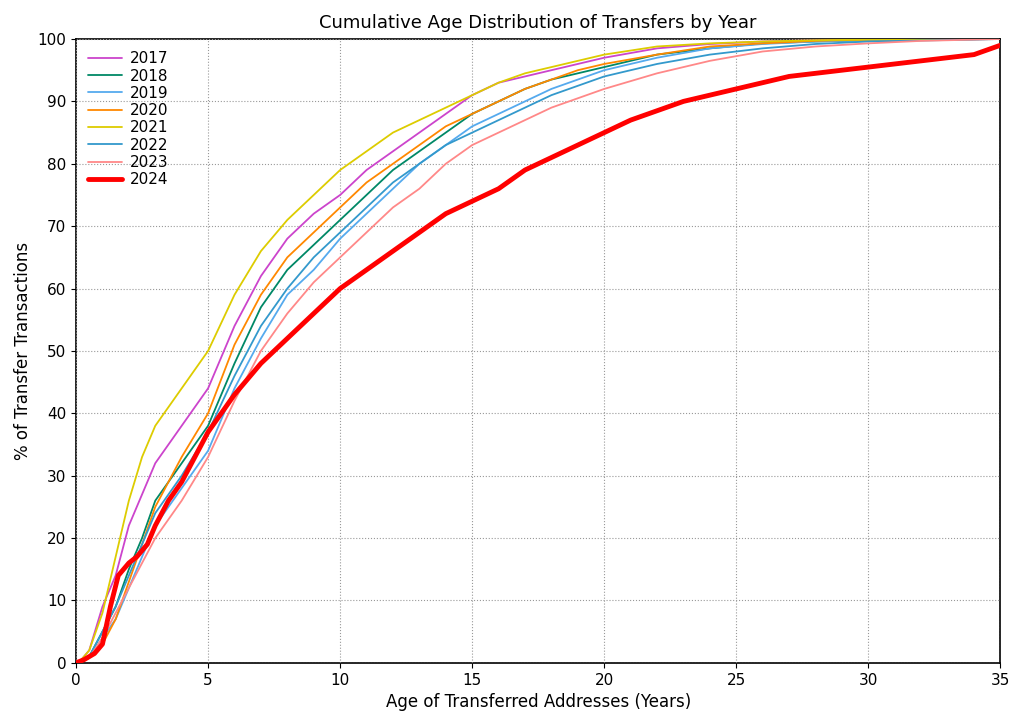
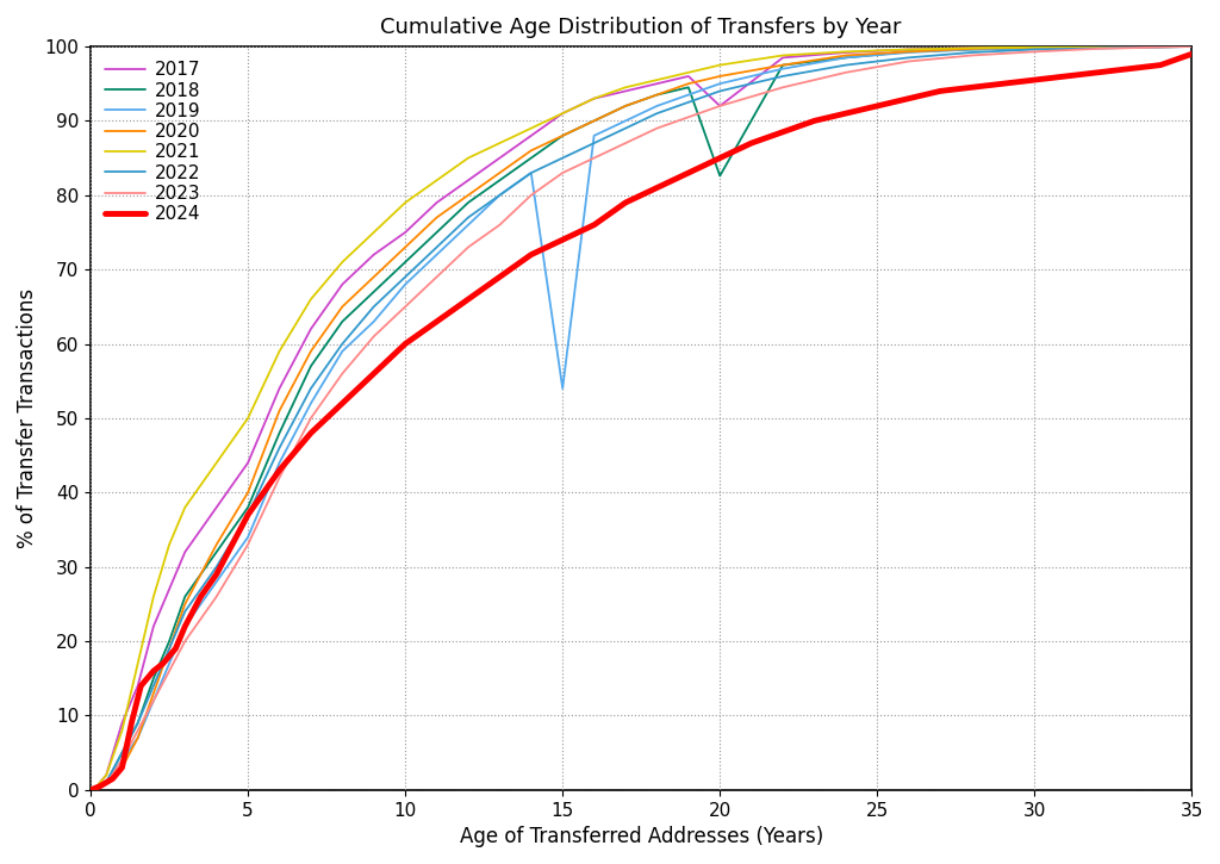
2019/15: 86.0 -> 54.0
2017/20: 97.0 -> 92.0
2018/20: 95.5 -> 82.6
